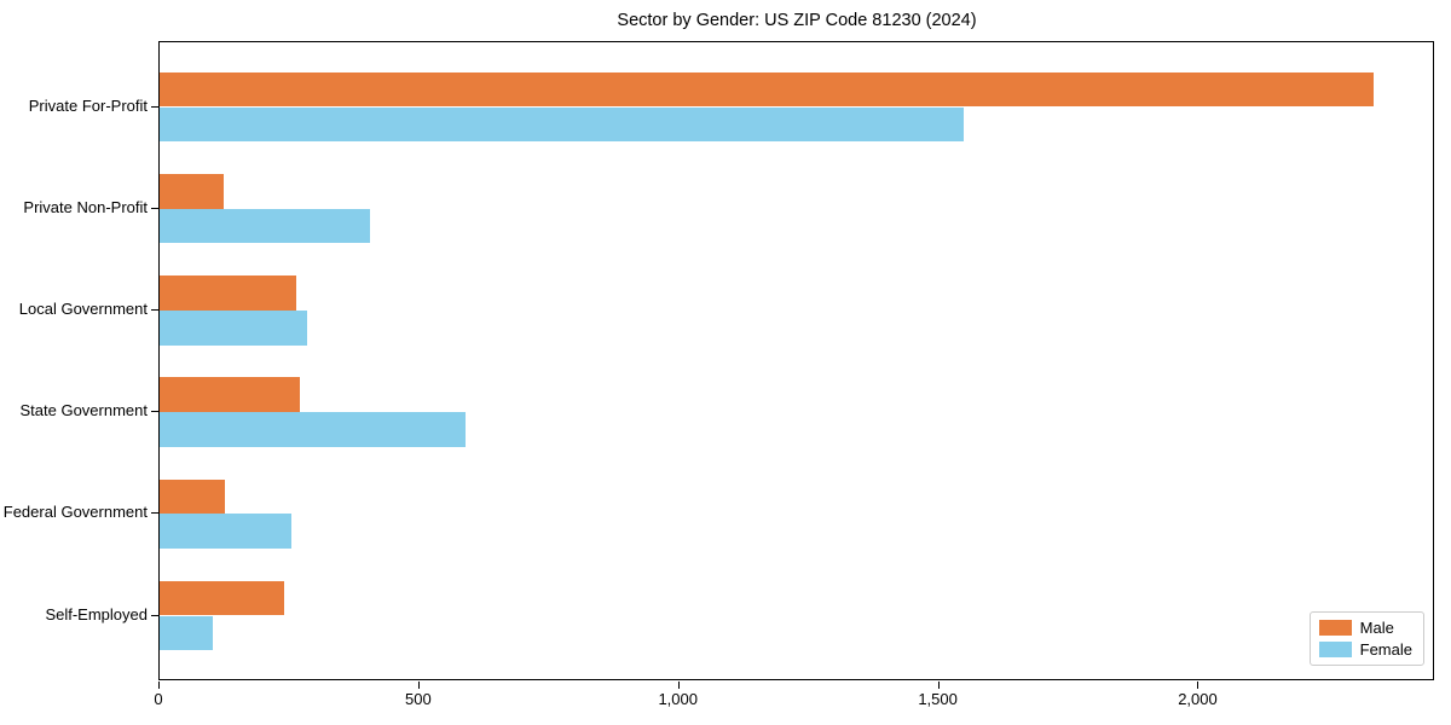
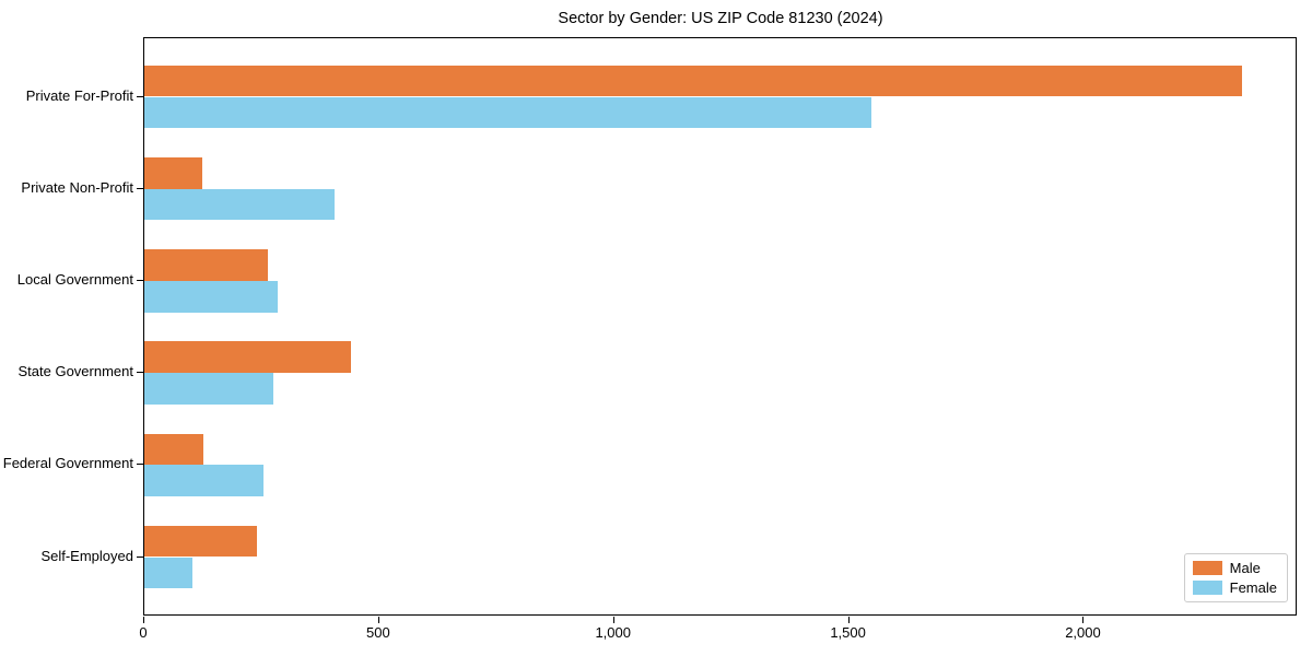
Male/State Government: 270 -> 440
Female/State Government: 590 -> 270
